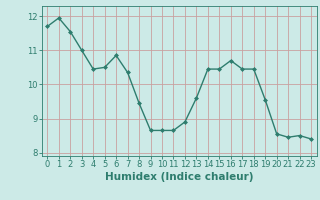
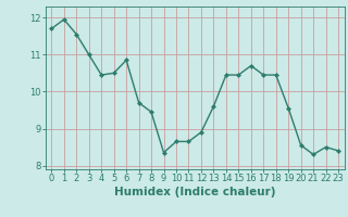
7: 10.35 -> 9.70
9: 8.65 -> 8.35
21: 8.45 -> 8.30
